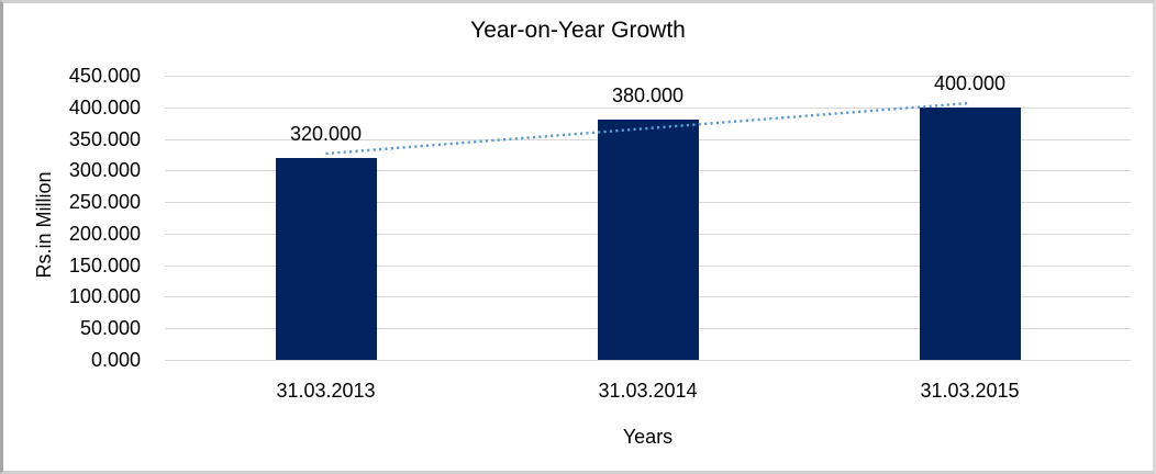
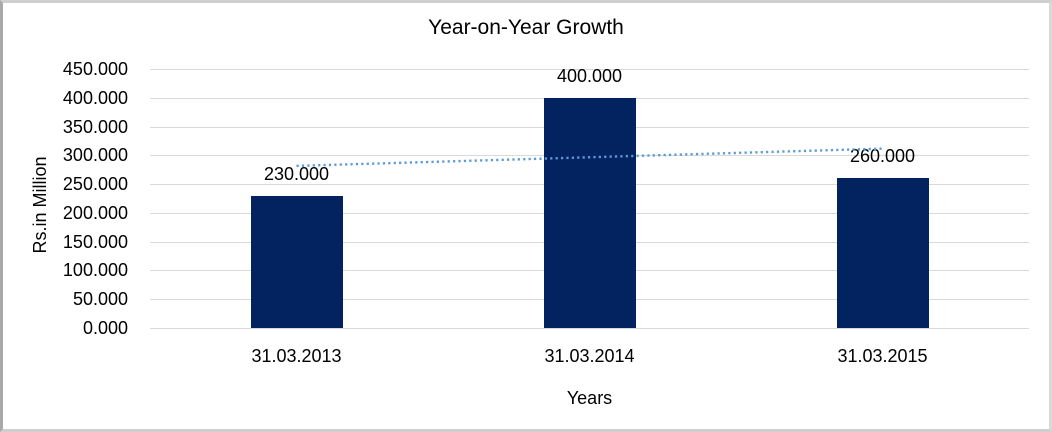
31.03.2013: 320.000 -> 230.000
31.03.2014: 380.000 -> 400.000
31.03.2015: 400.000 -> 260.000
